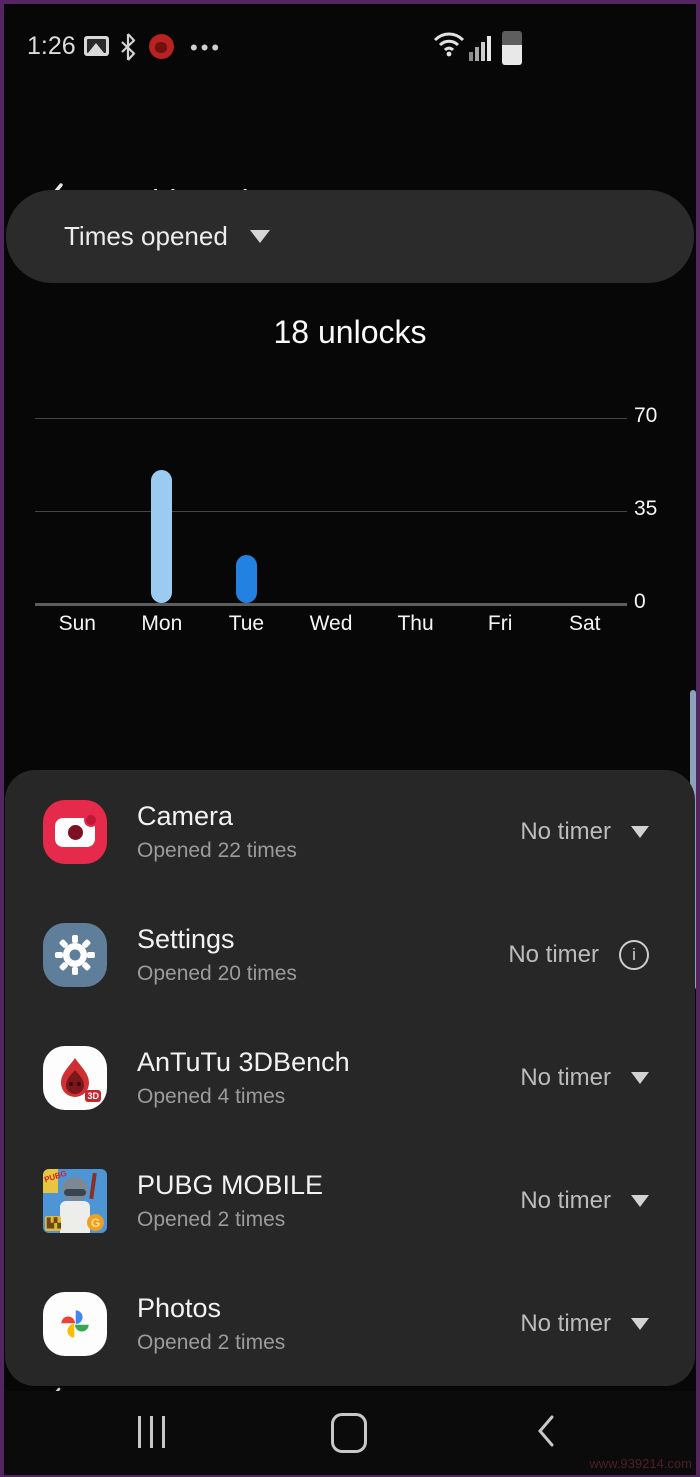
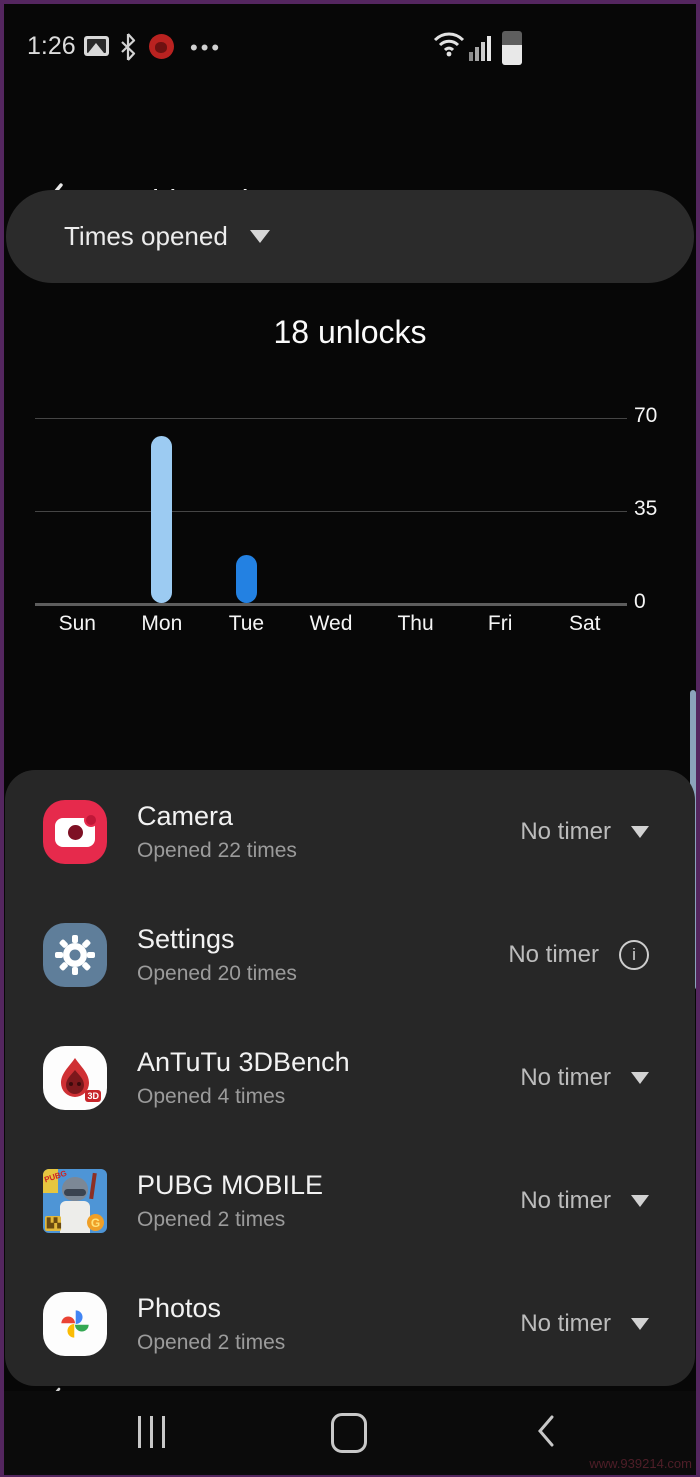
Mon: 50 -> 63
